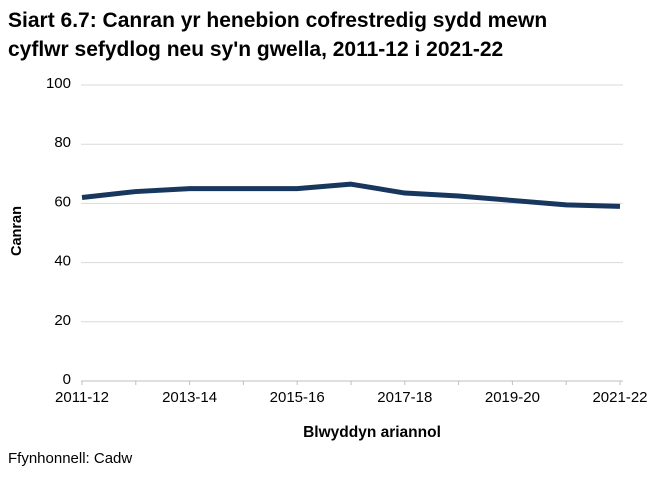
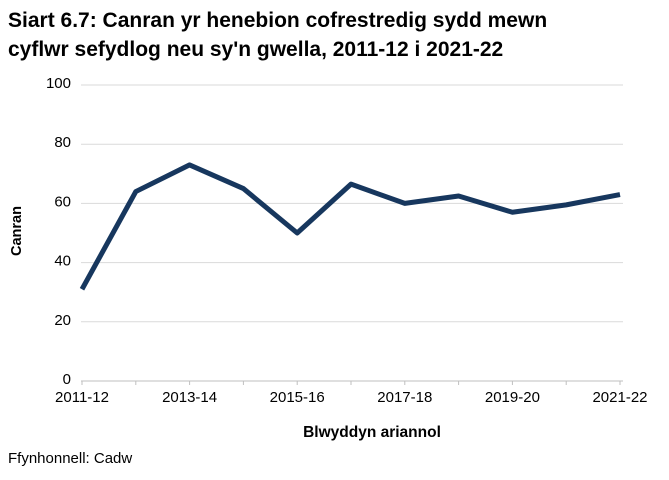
2011-12: 62 -> 31
2013-14: 65 -> 73
2015-16: 65 -> 50
2017-18: 64 -> 60
2019-20: 61 -> 57
2021-22: 59 -> 63
